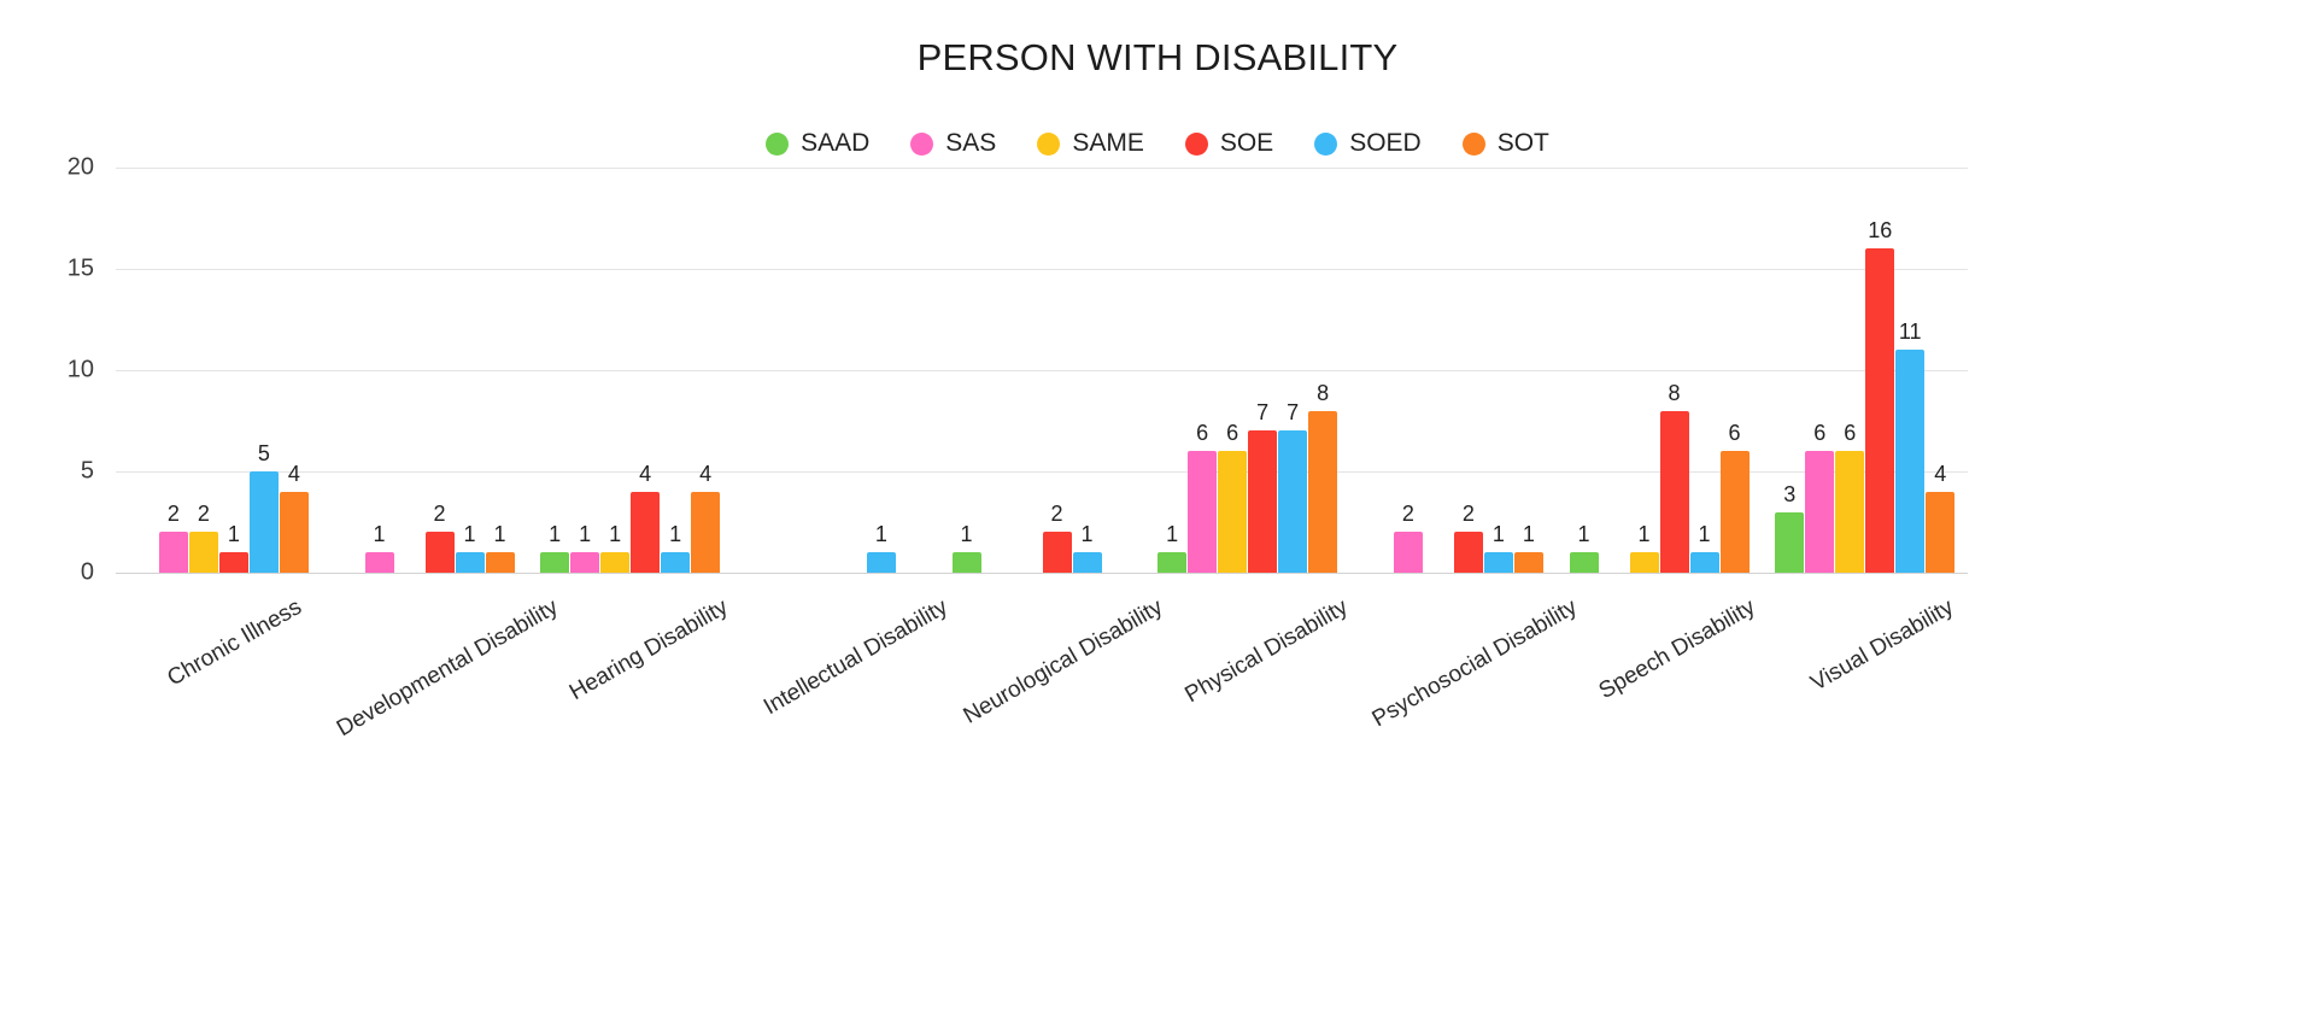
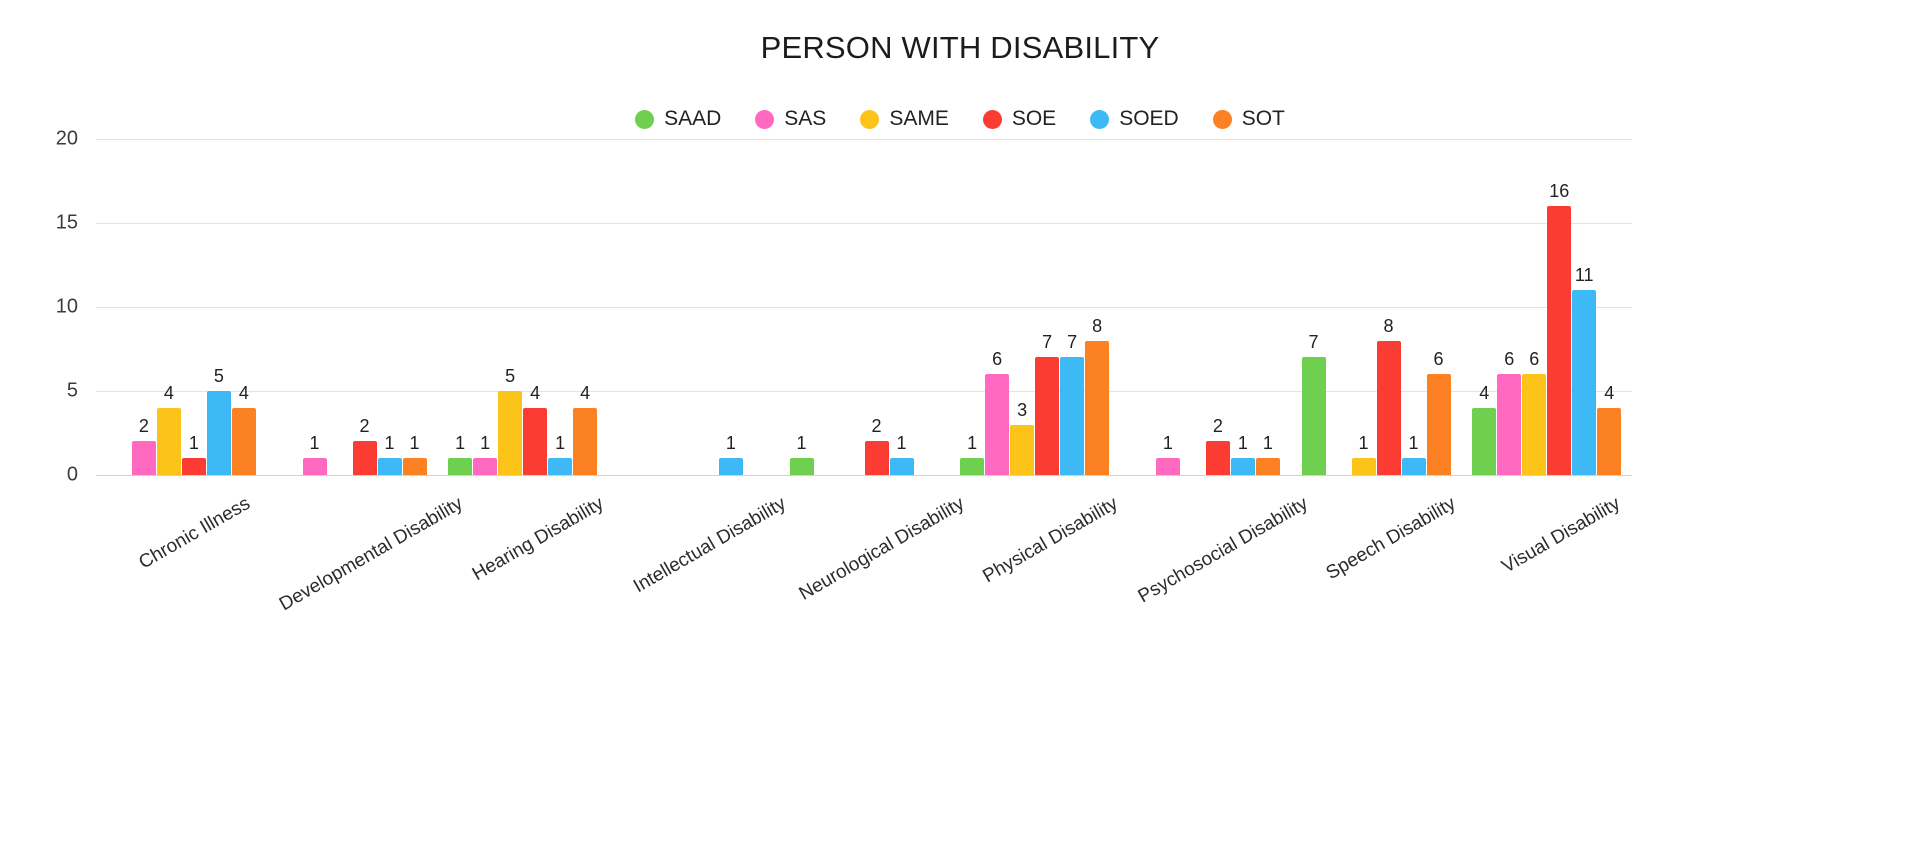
SAME/Chronic Illness: 2 -> 4
SAME/Hearing Disability: 1 -> 5
SAME/Physical Disability: 6 -> 3
SAS/Psychosocial Disability: 2 -> 1
SAAD/Speech Disability: 1 -> 7
SAAD/Visual Disability: 3 -> 4
